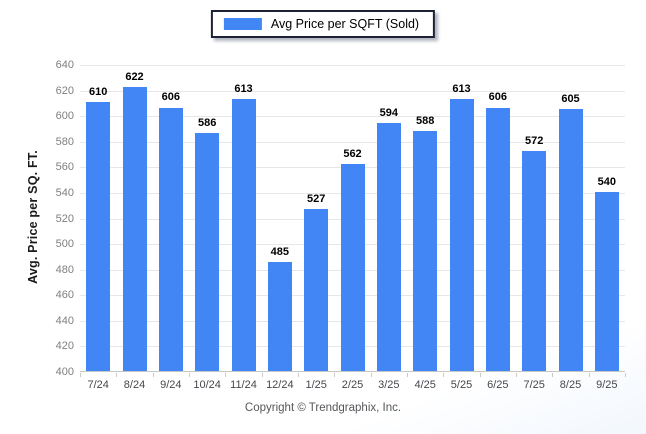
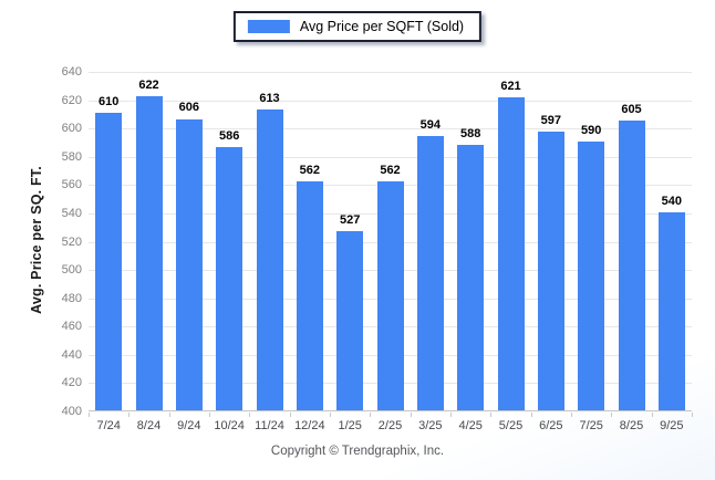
12/24: 485 -> 562
5/25: 613 -> 621
6/25: 606 -> 597
7/25: 572 -> 590
